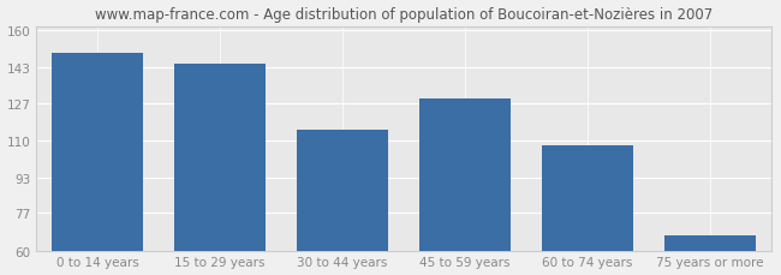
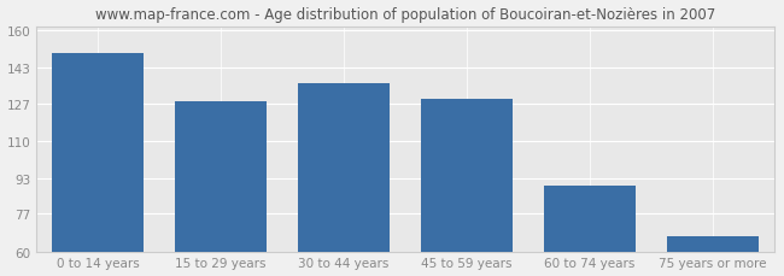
15 to 29 years: 145 -> 128
30 to 44 years: 115 -> 136
60 to 74 years: 108 -> 90
